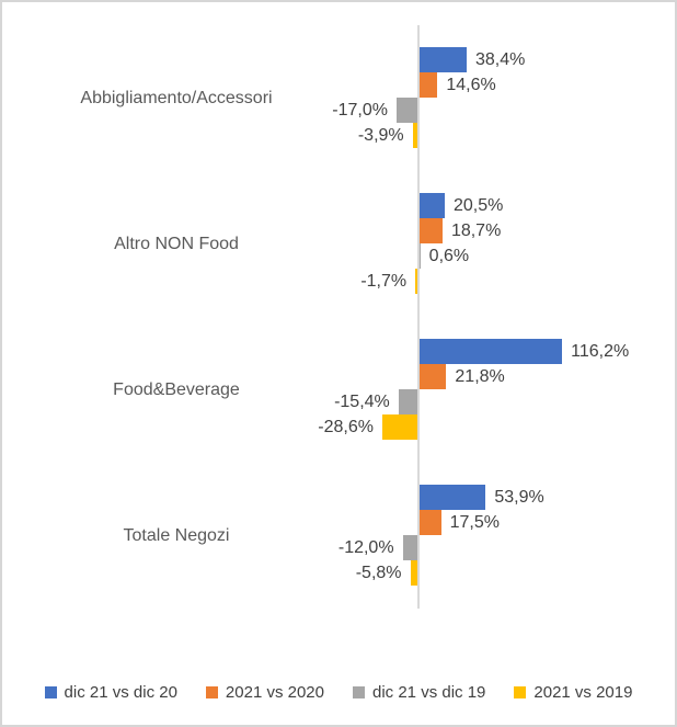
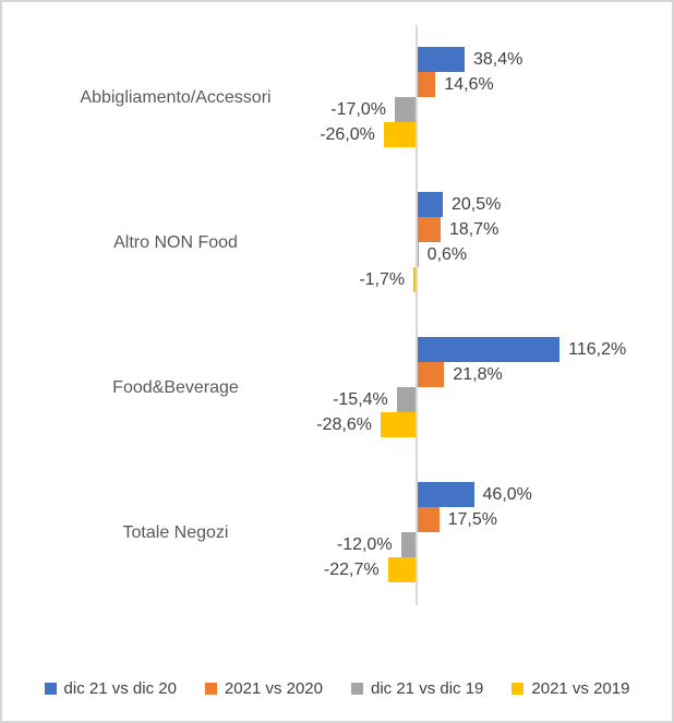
2021 vs 2019/Abbigliamento/Accessori: -3,9% -> -26,0%
dic 21 vs dic 20/Totale Negozi: 53,9% -> 46,0%
2021 vs 2019/Totale Negozi: -5,8% -> -22,7%
